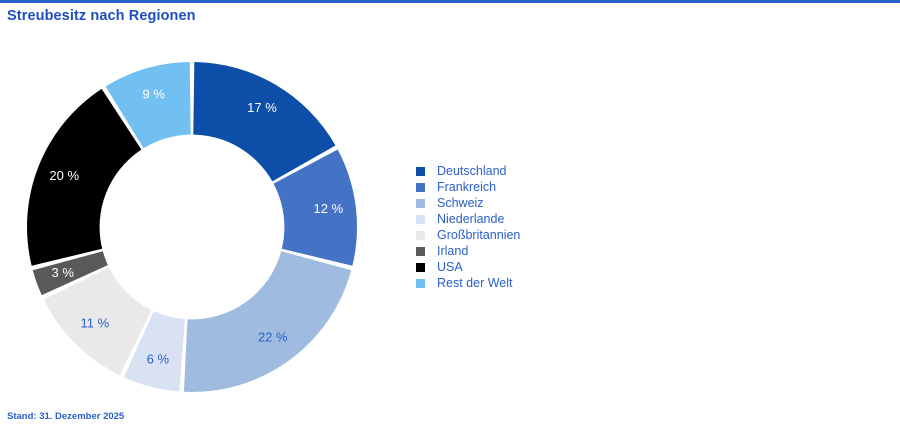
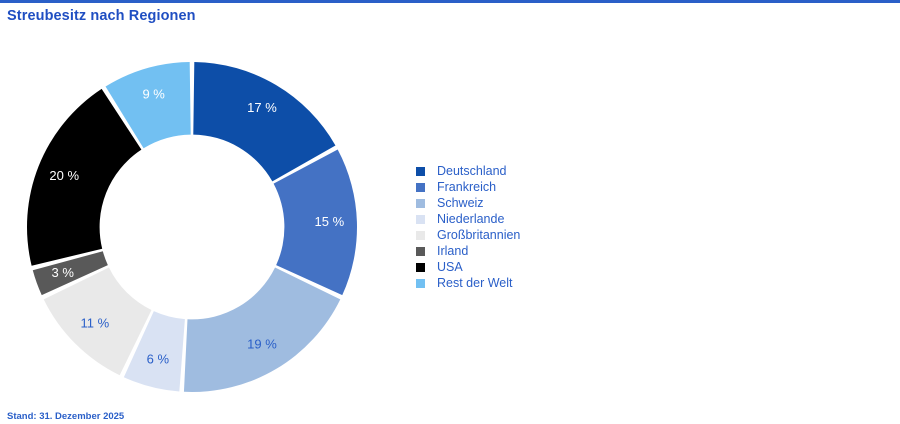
Frankreich: 12 -> 15
Schweiz: 22 -> 19
